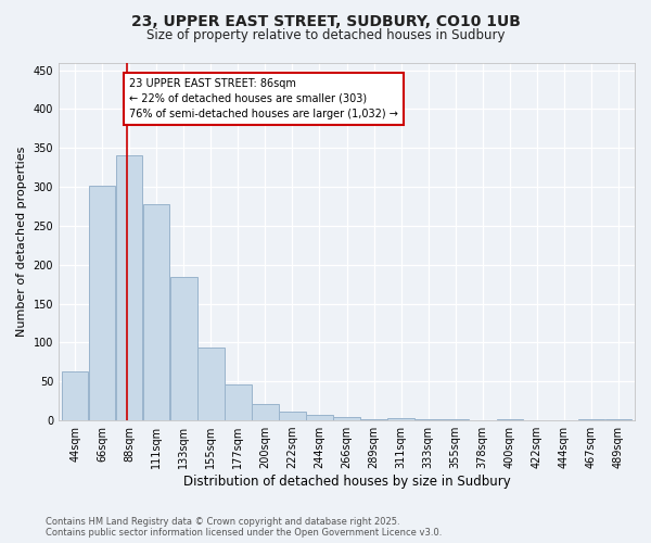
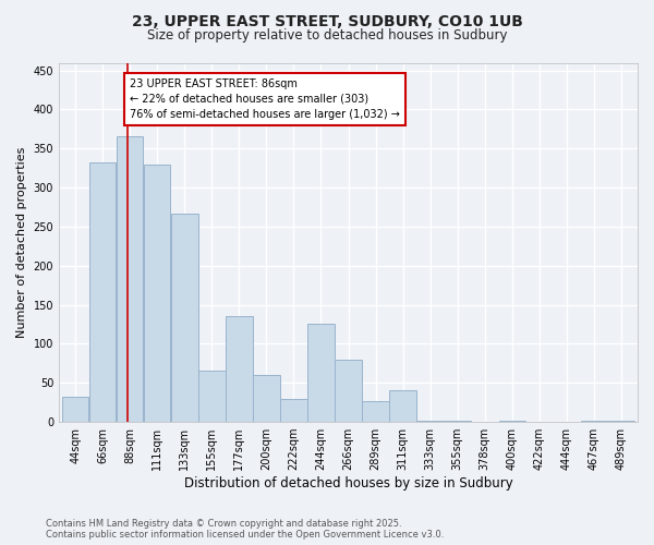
44sqm: 63 -> 32
66sqm: 302 -> 332
88sqm: 340 -> 366
111sqm: 278 -> 330
133sqm: 185 -> 266
155sqm: 93 -> 66
177sqm: 46 -> 136
200sqm: 21 -> 60
222sqm: 11 -> 30
244sqm: 7 -> 126
266sqm: 5 -> 80
289sqm: 2 -> 26
311sqm: 3 -> 40
